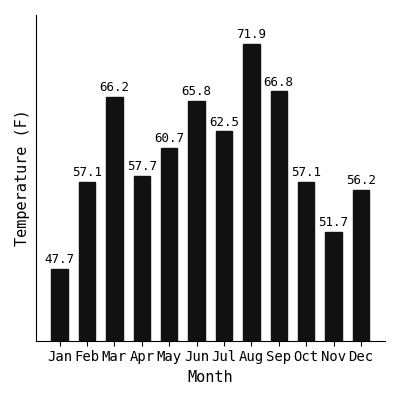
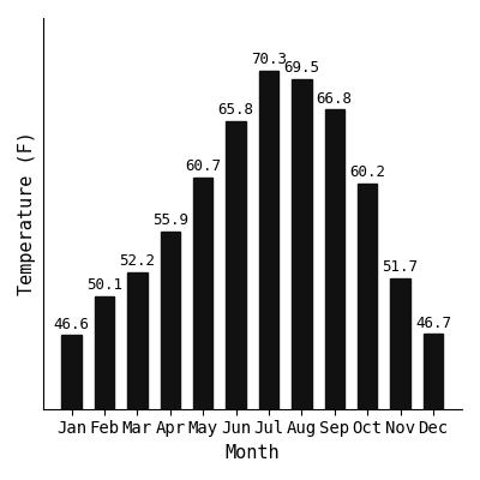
Jan: 47.7 -> 46.6
Feb: 57.1 -> 50.1
Mar: 66.2 -> 52.2
Apr: 57.7 -> 55.9
Jul: 62.5 -> 70.3
Aug: 71.9 -> 69.5
Oct: 57.1 -> 60.2
Dec: 56.2 -> 46.7
